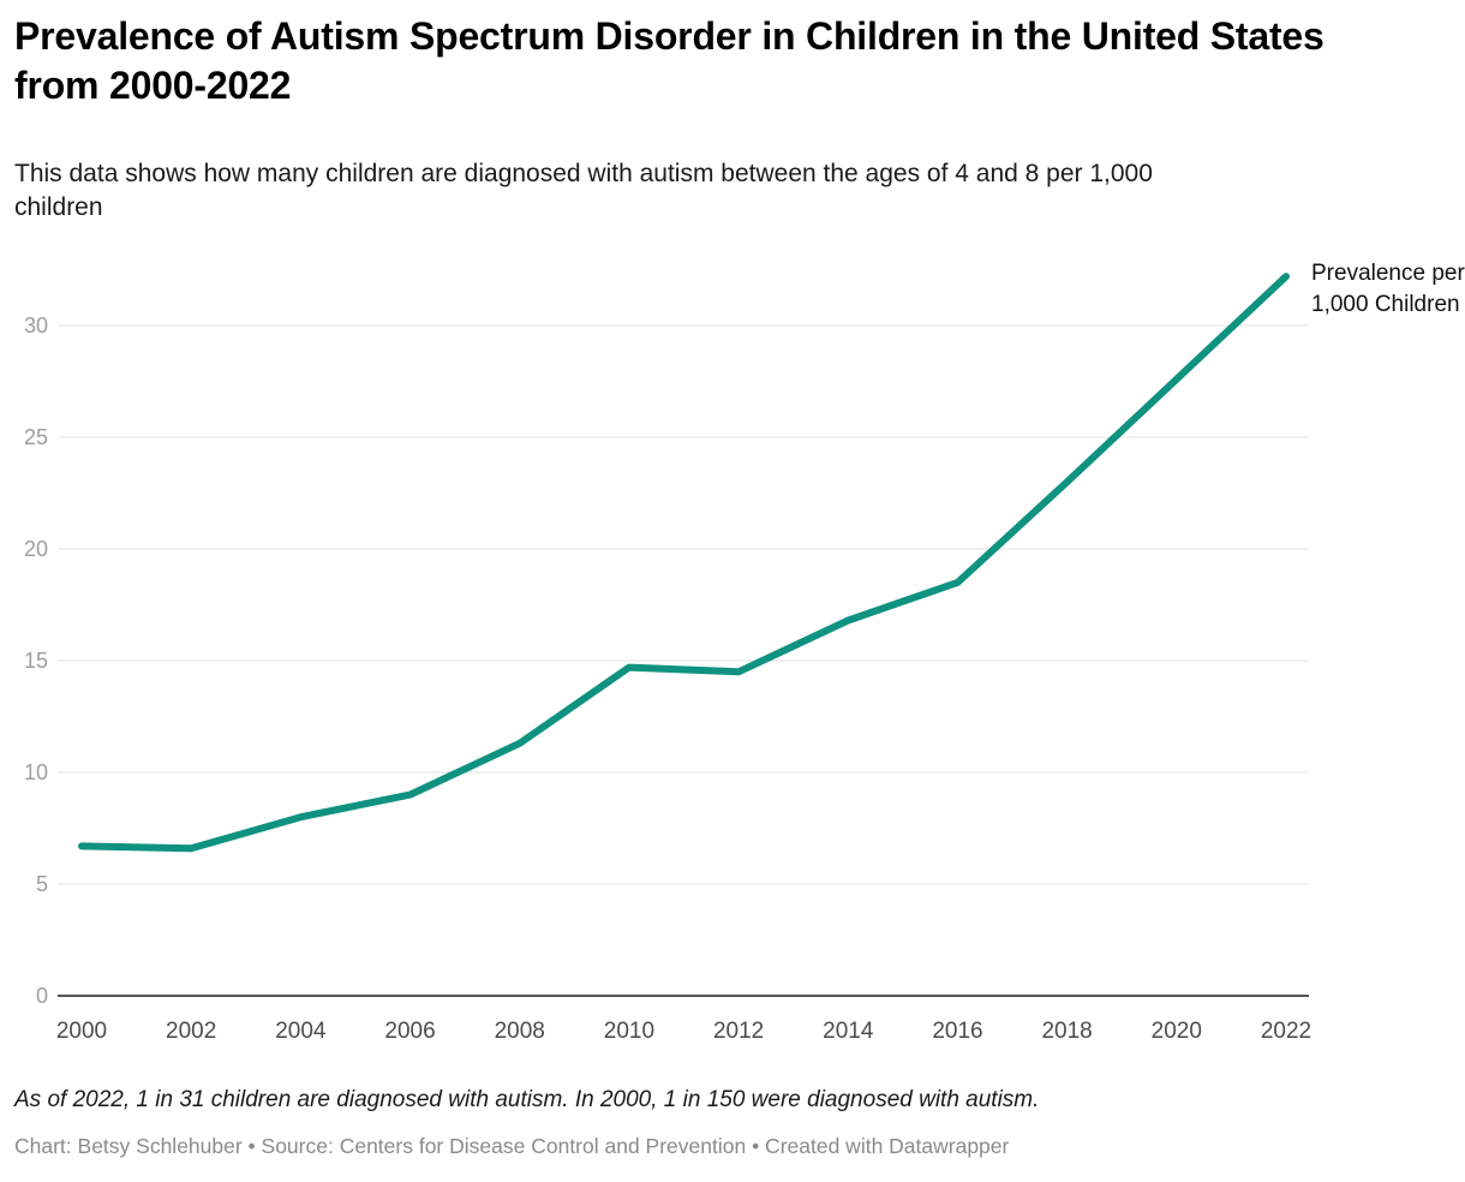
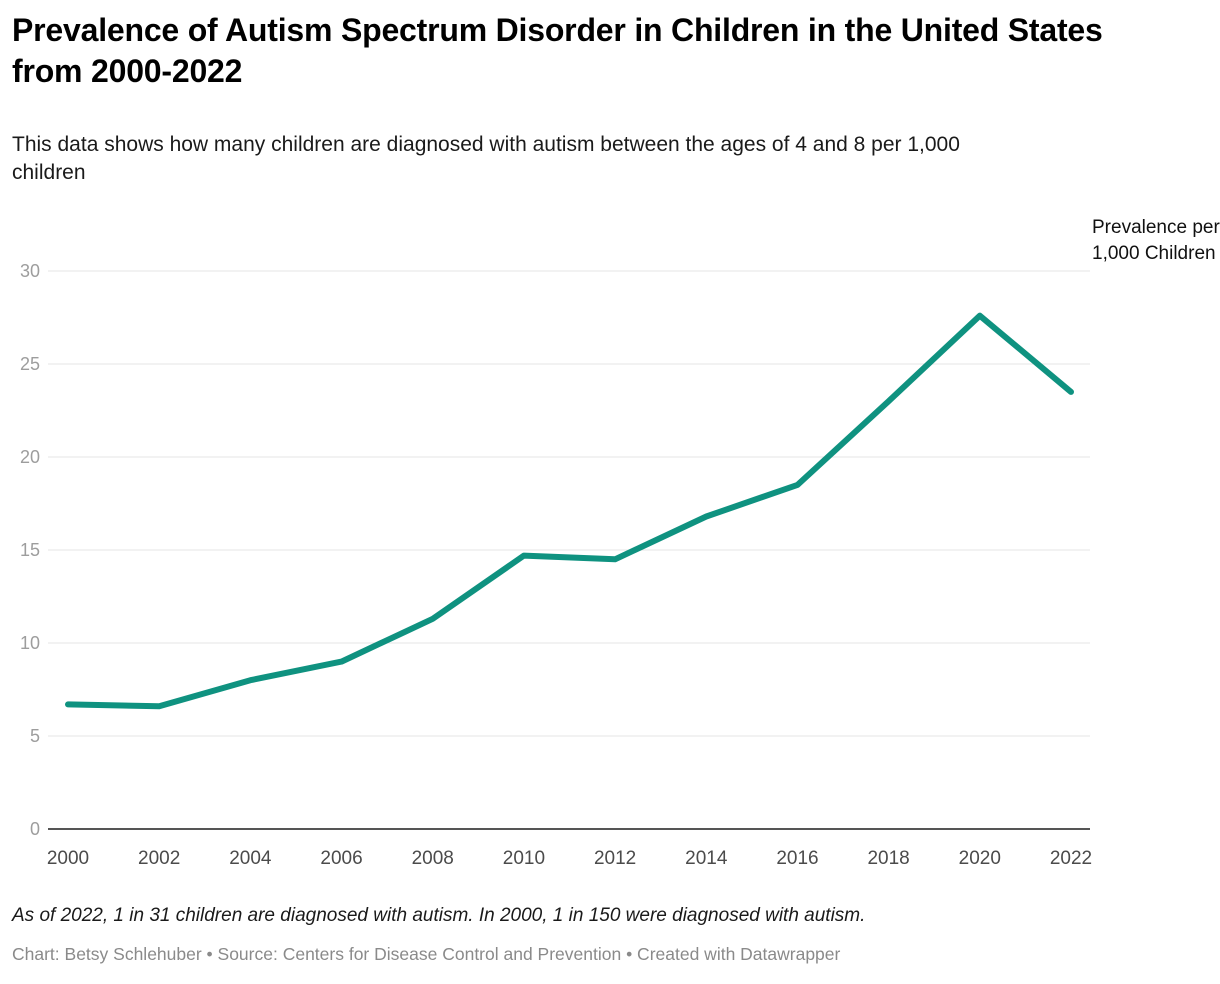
2022: 32.2 -> 23.5
